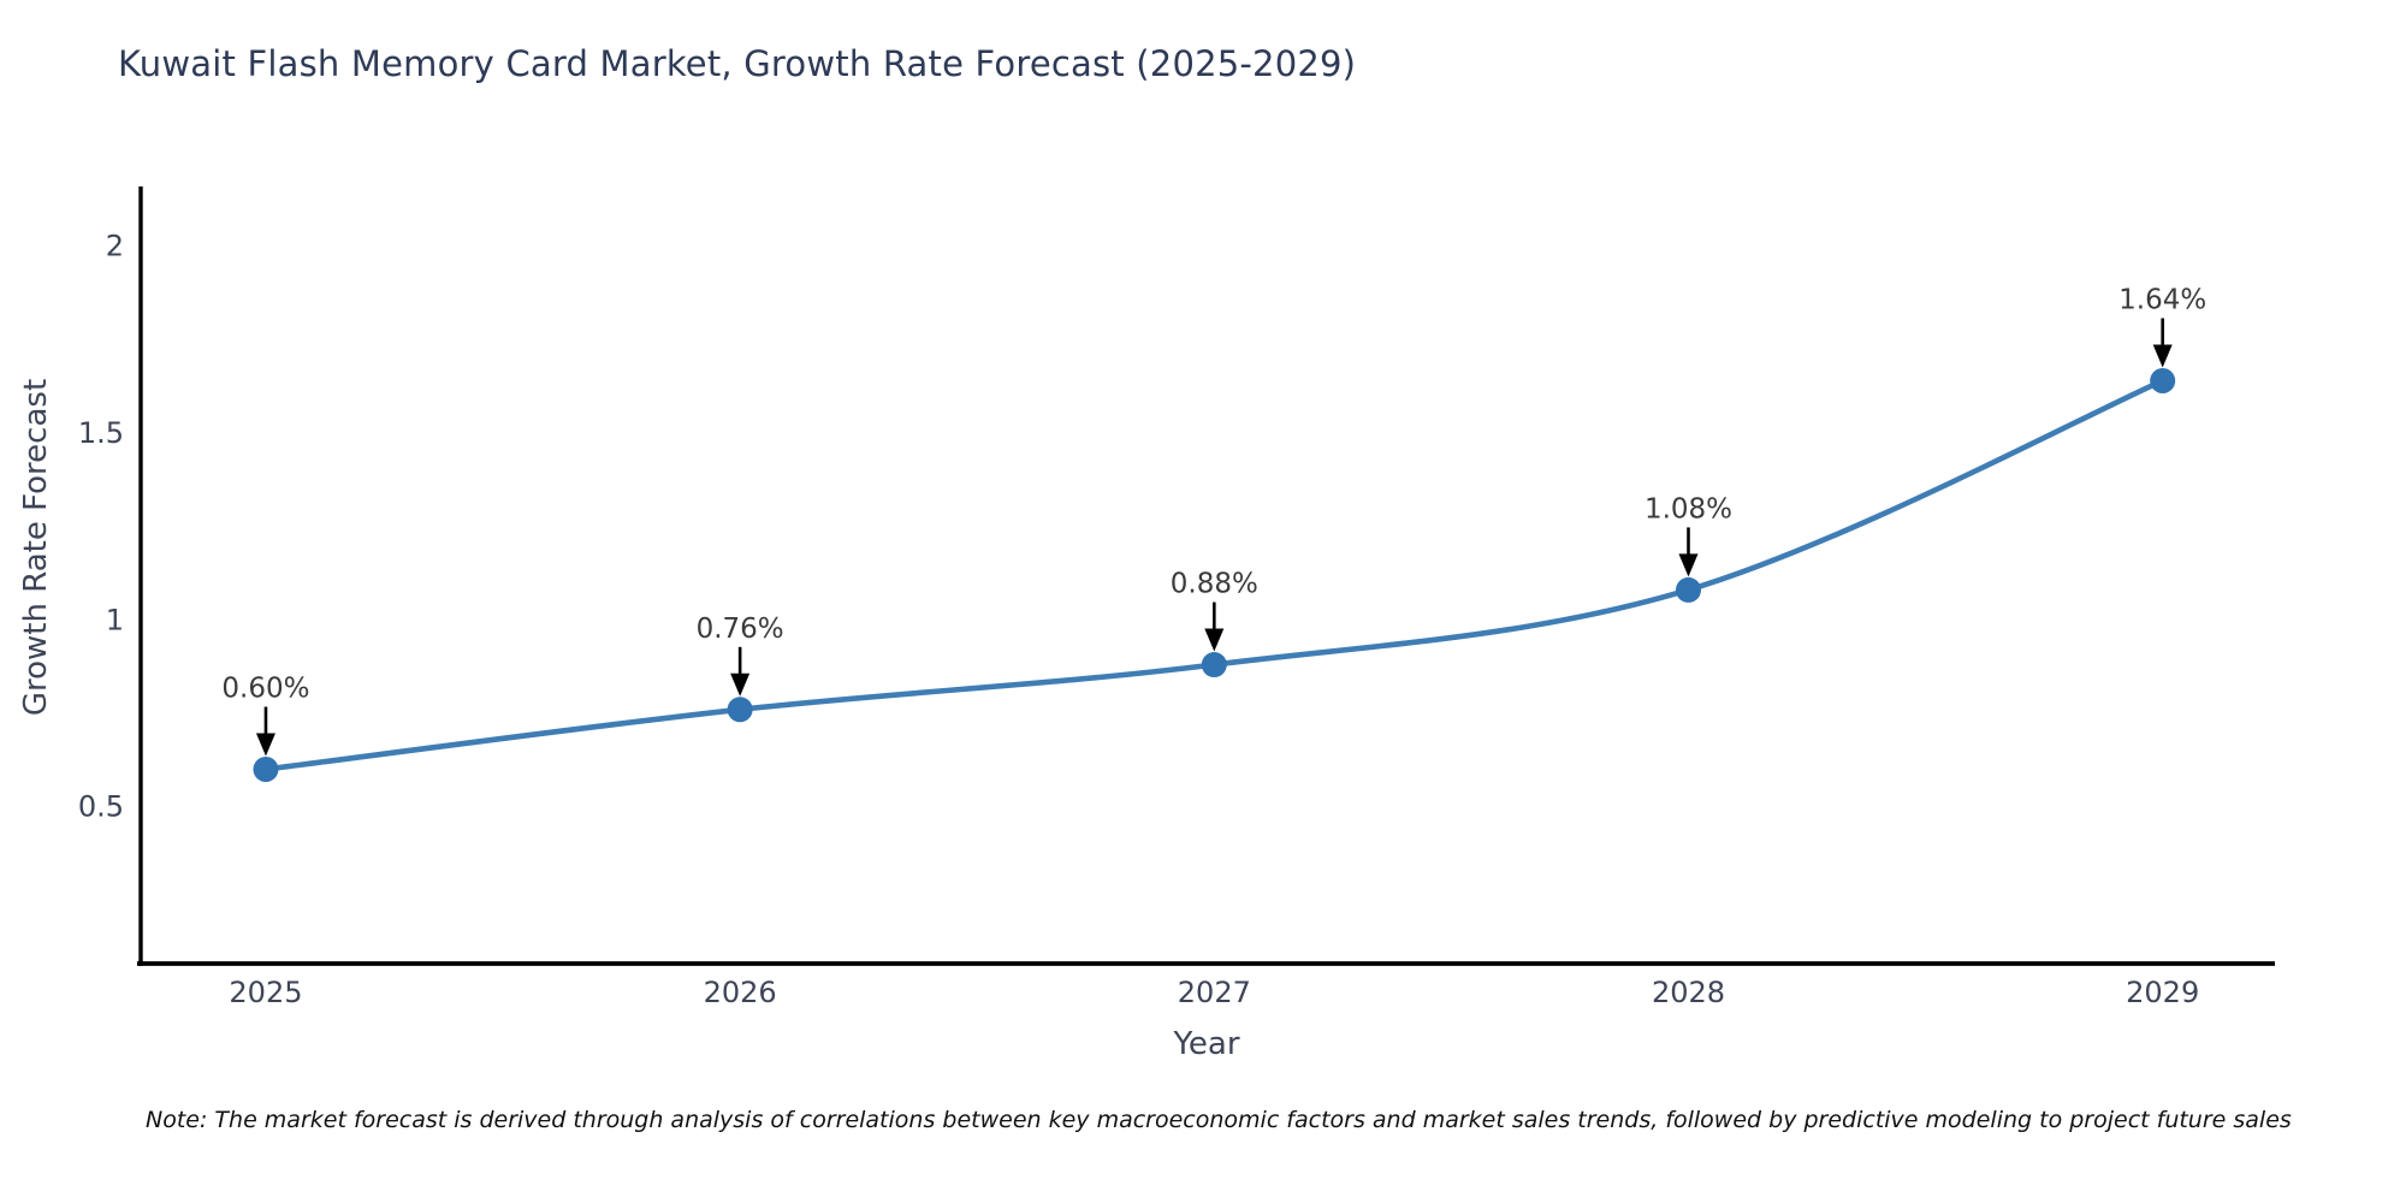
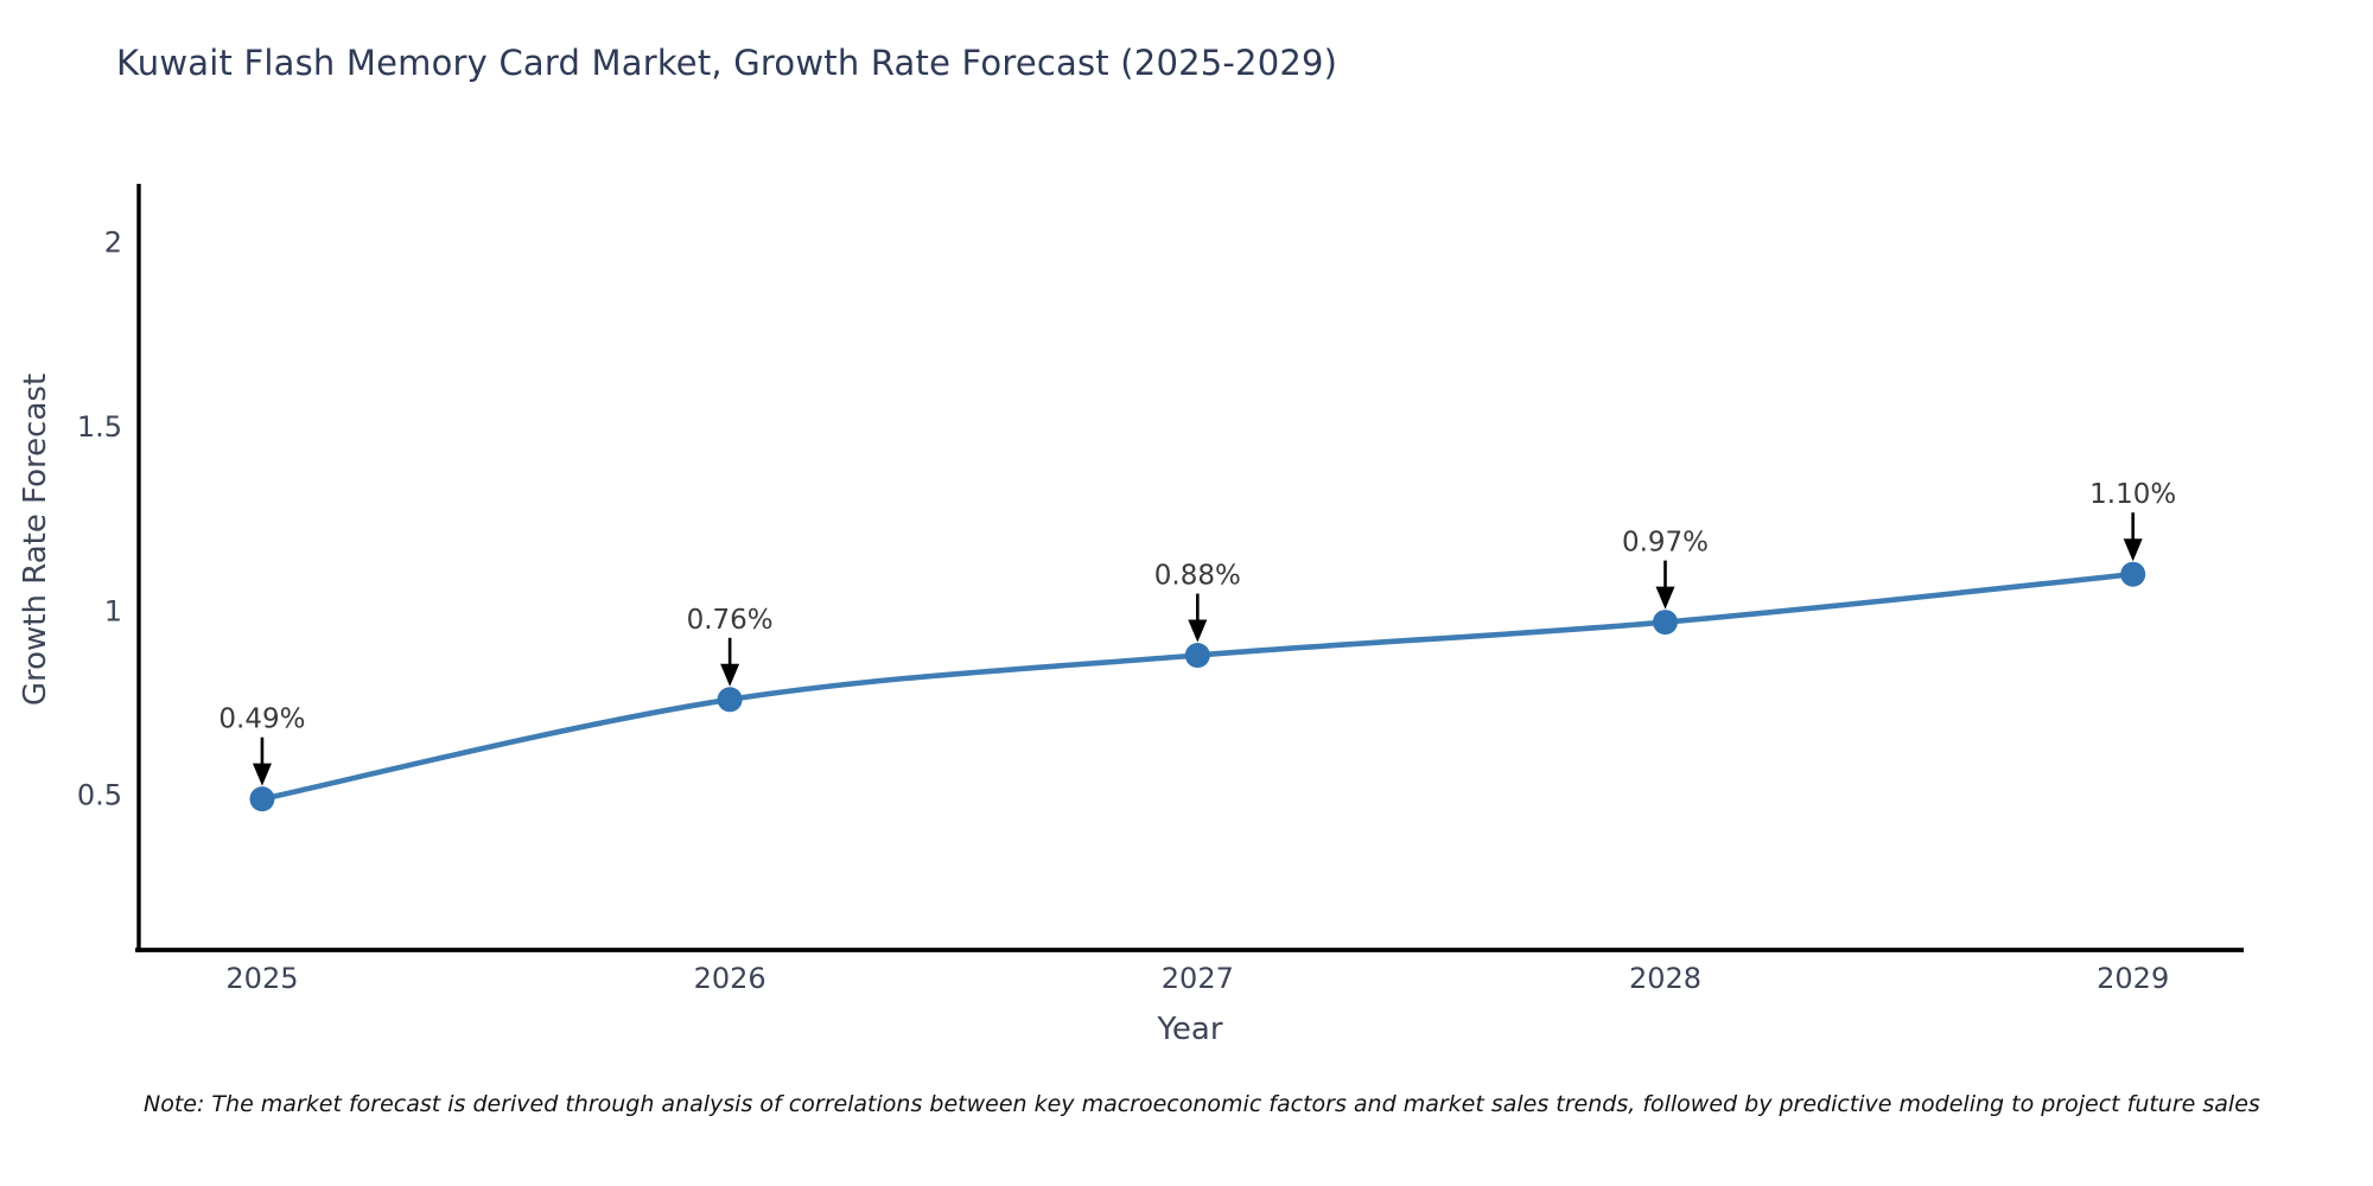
2025: 0.60% -> 0.49%
2028: 1.08% -> 0.97%
2029: 1.64% -> 1.10%
